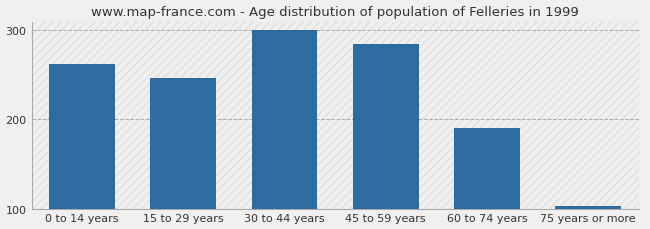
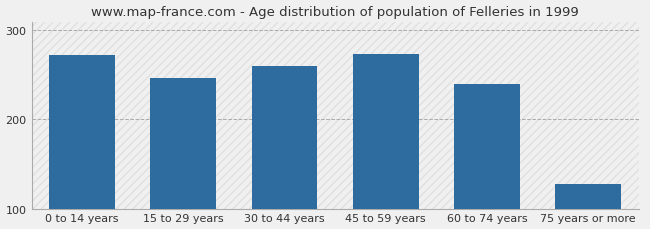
0 to 14 years: 262 -> 272
30 to 44 years: 300 -> 260
45 to 59 years: 285 -> 274
60 to 74 years: 190 -> 240
75 years or more: 103 -> 128
